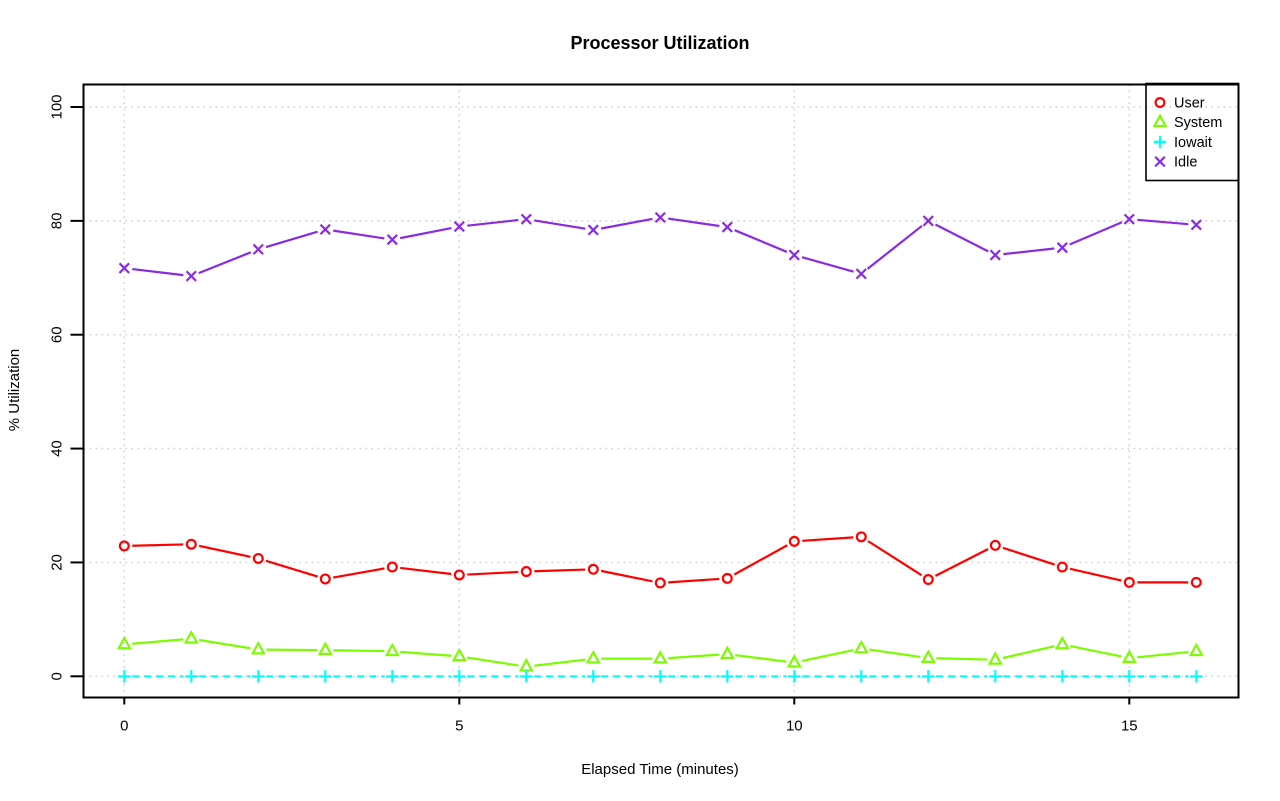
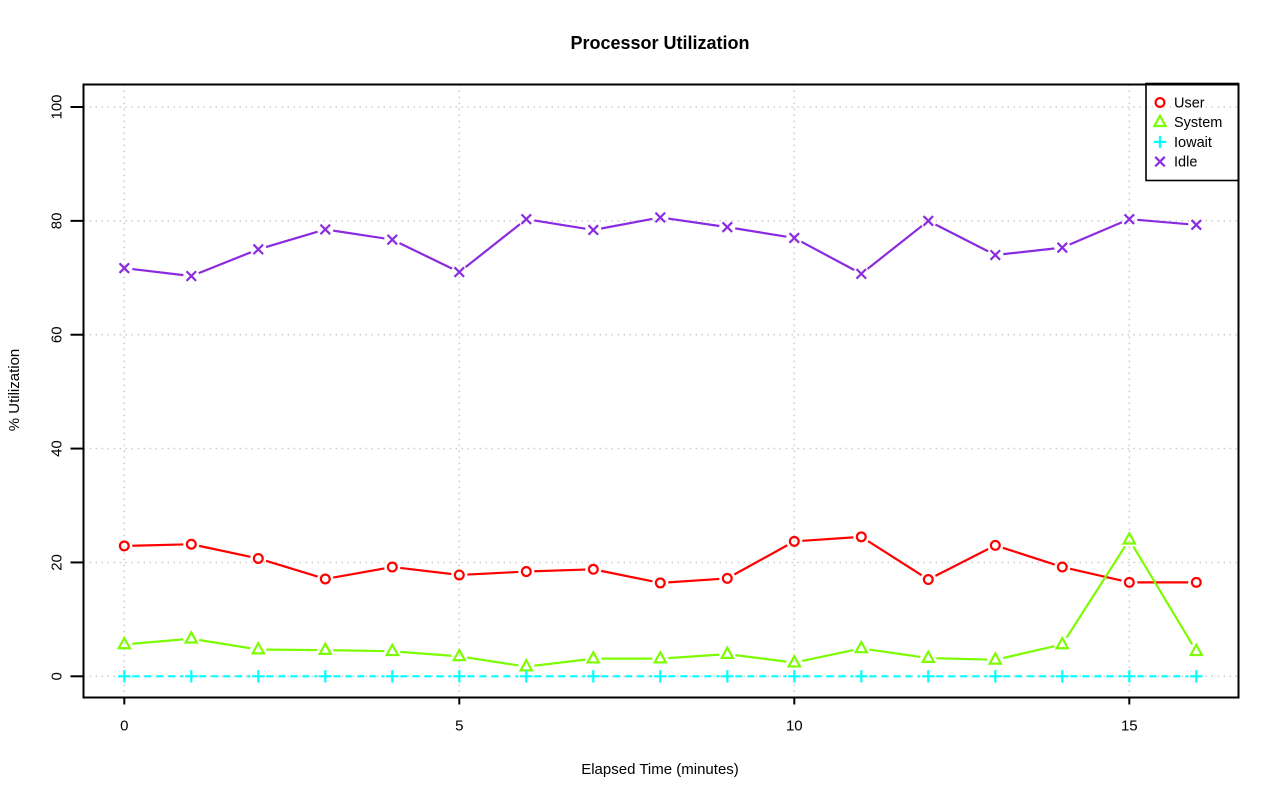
Idle/5: 79 -> 71
Idle/10: 74 -> 77
System/15: 3 -> 24
